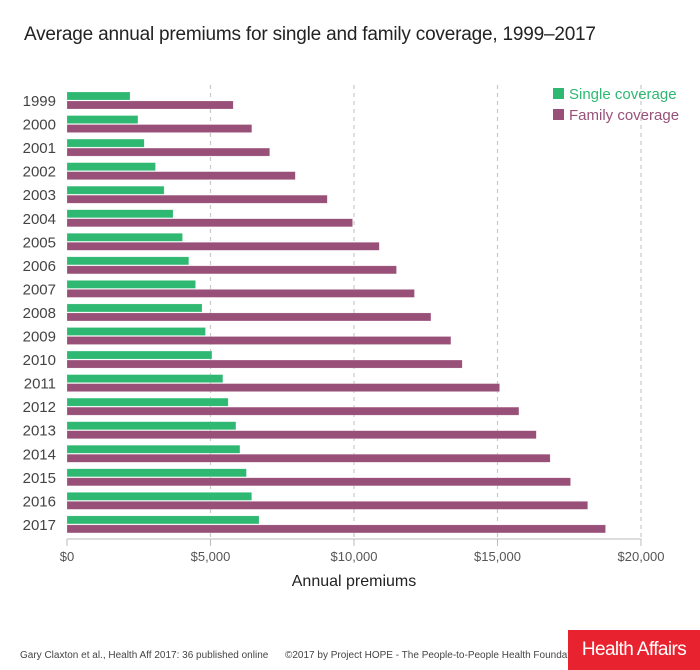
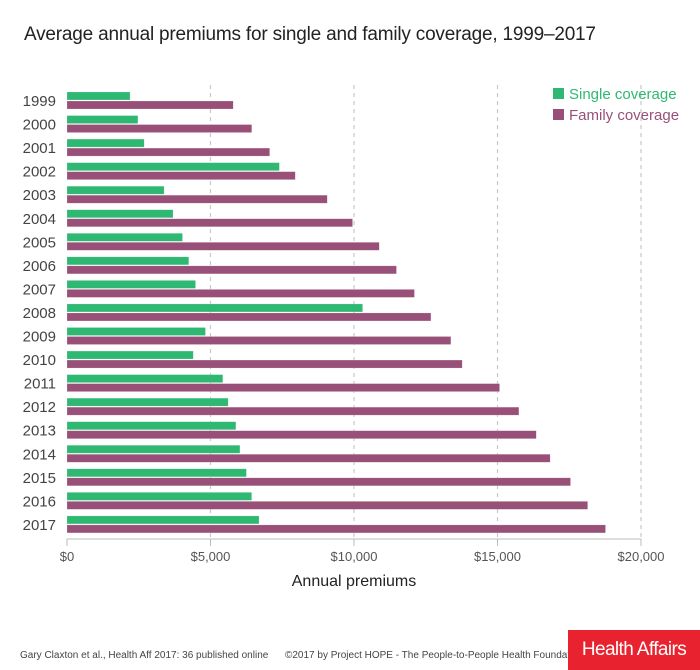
Single coverage/2002: $3100 -> $7400
Single coverage/2008: $4700 -> $10300
Single coverage/2010: $5000 -> $4400
